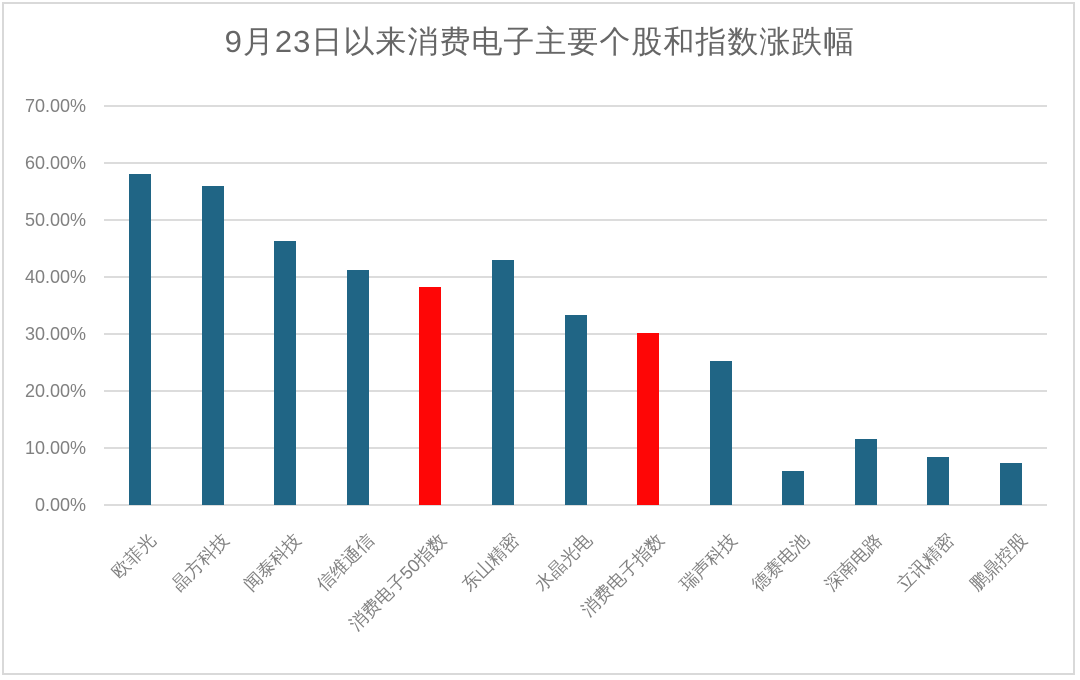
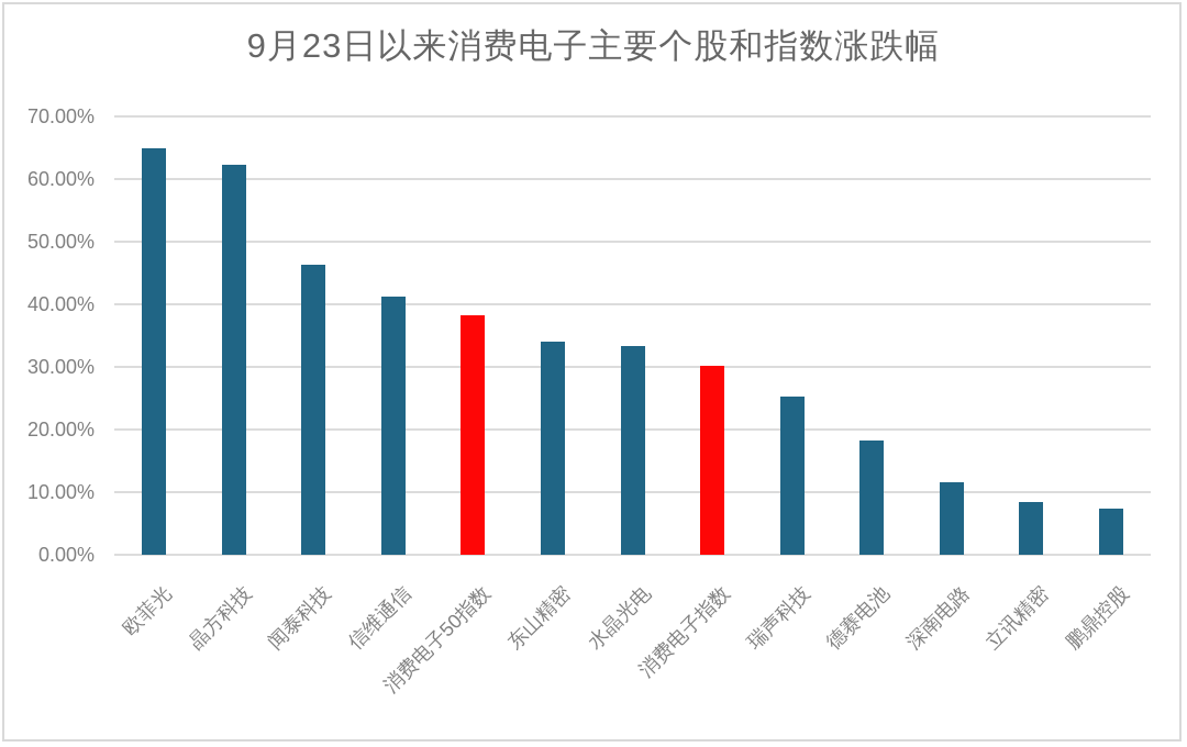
欧菲光: 58% -> 65%
晶方科技: 56% -> 62%
东山精密: 43% -> 34%
德赛电池: 6% -> 18%
